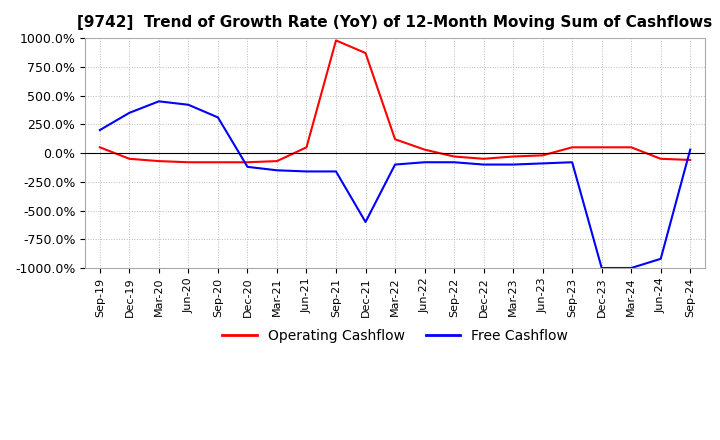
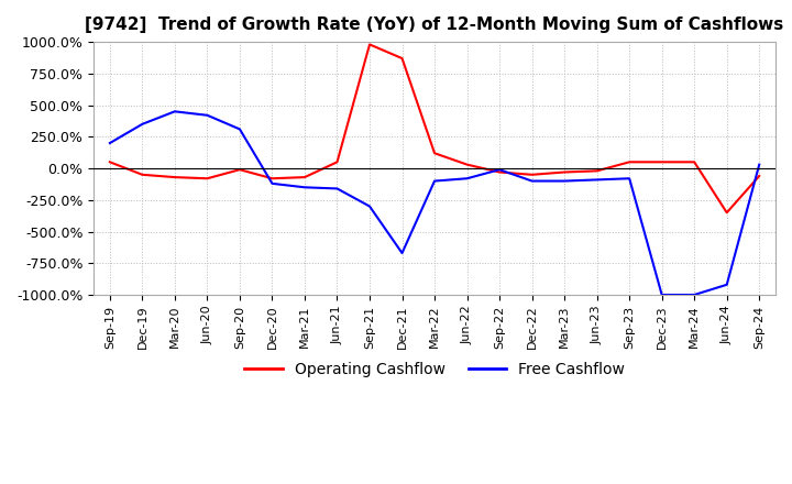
Operating Cashflow/Sep-20: -80% -> -10%
Free Cashflow/Sep-21: -160% -> -300%
Free Cashflow/Dec-21: -600% -> -670%
Free Cashflow/Sep-22: -80% -> -10%
Operating Cashflow/Jun-24: -50% -> -350%
